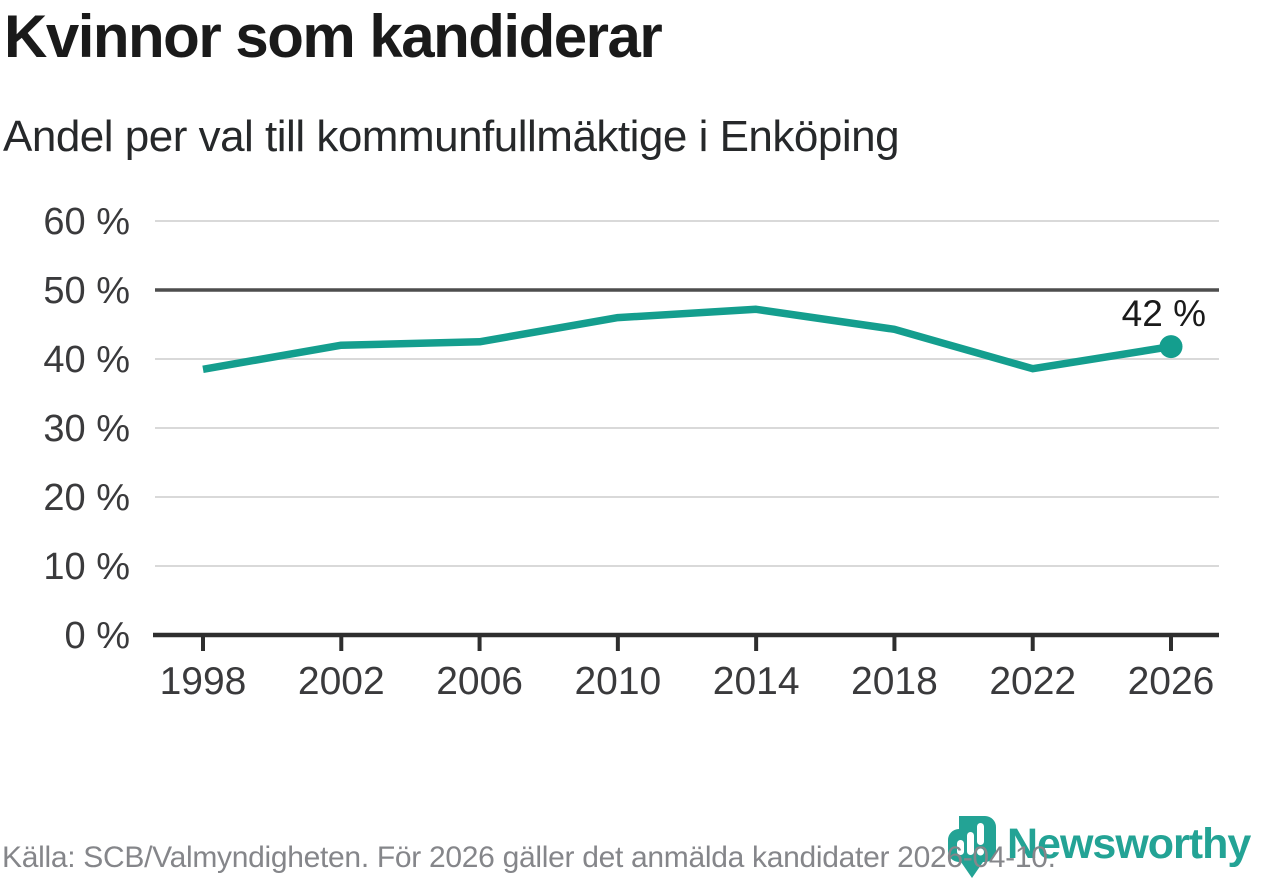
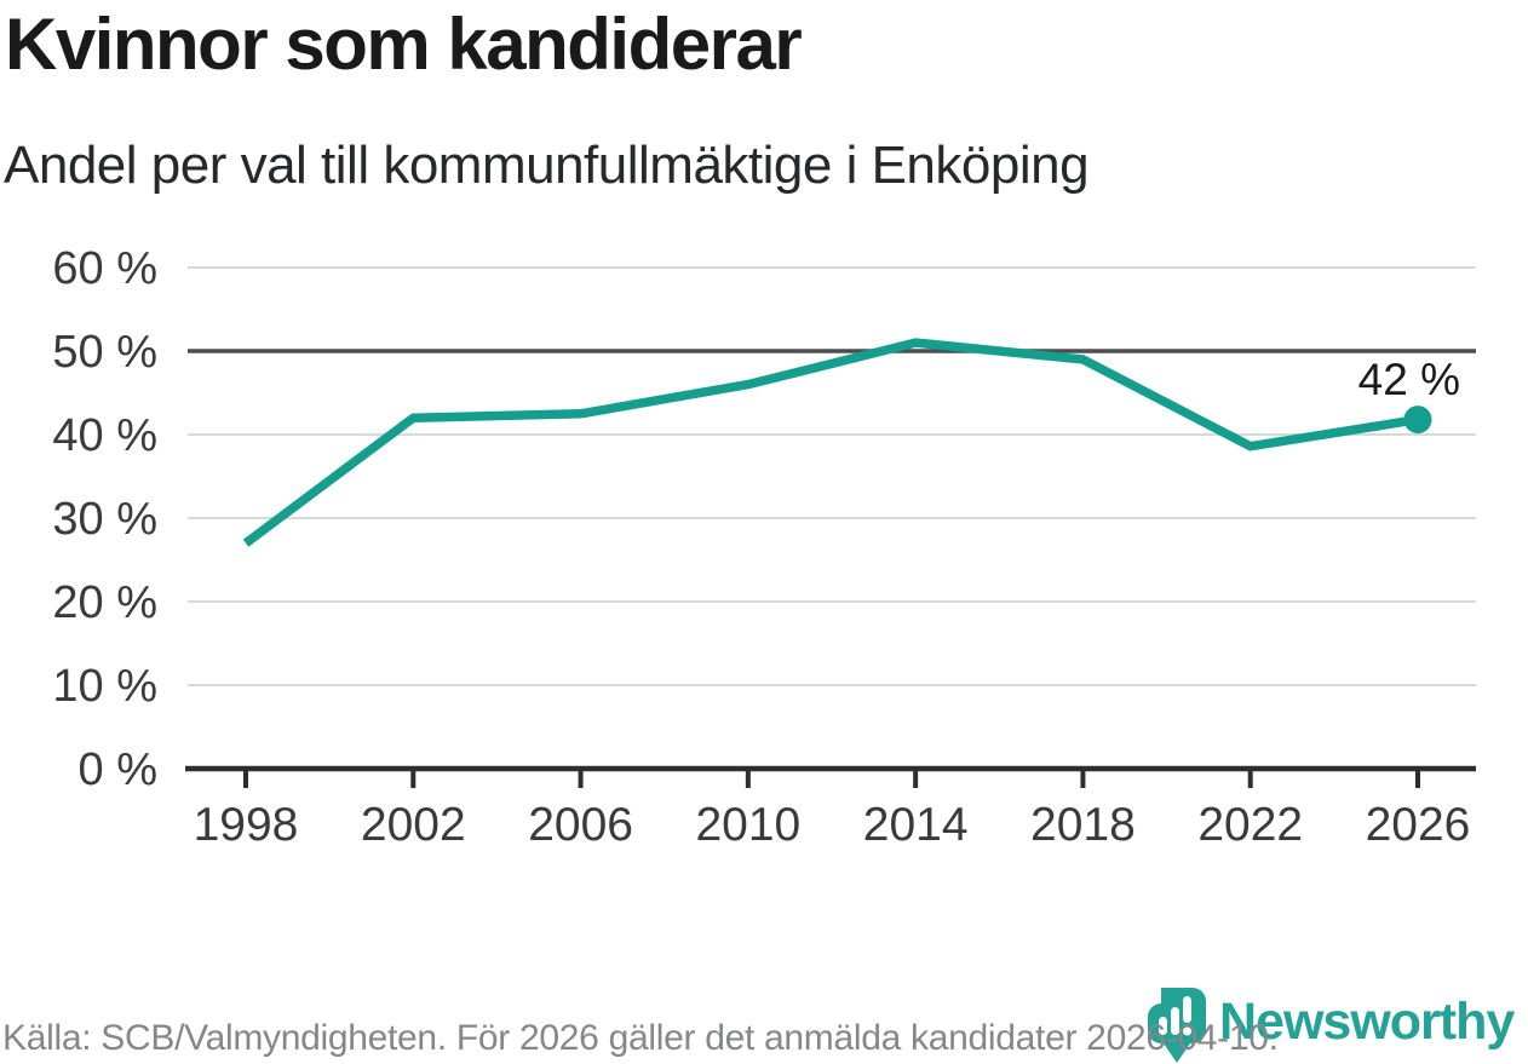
1998: 38% -> 27%
2014: 47% -> 51%
2018: 44% -> 49%
